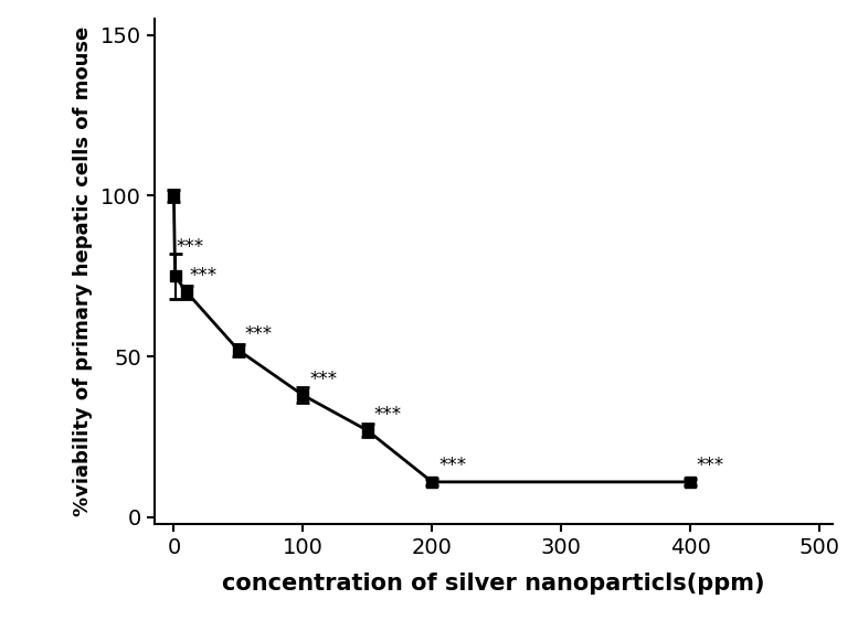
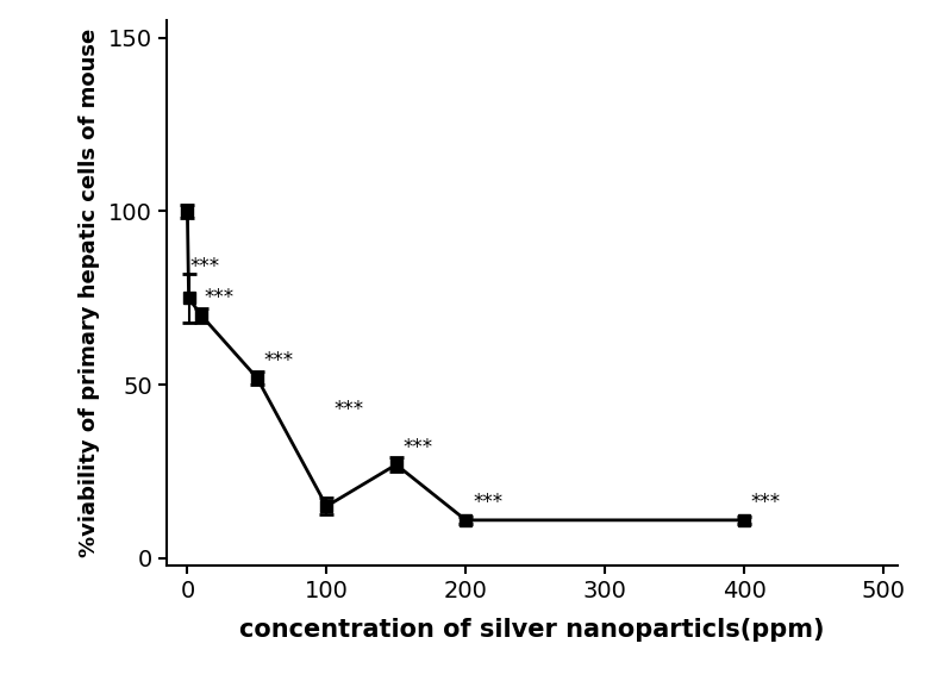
100: 38 -> 15
